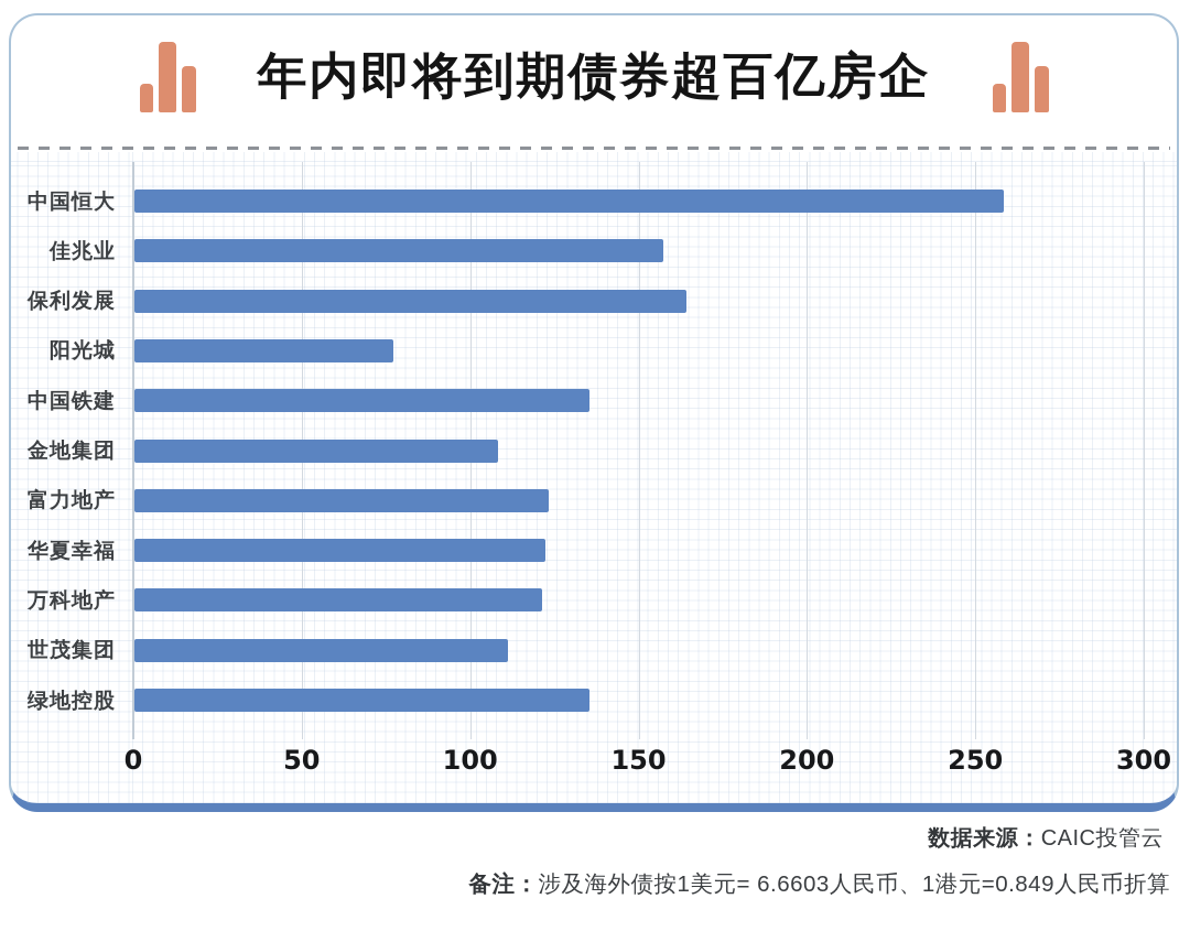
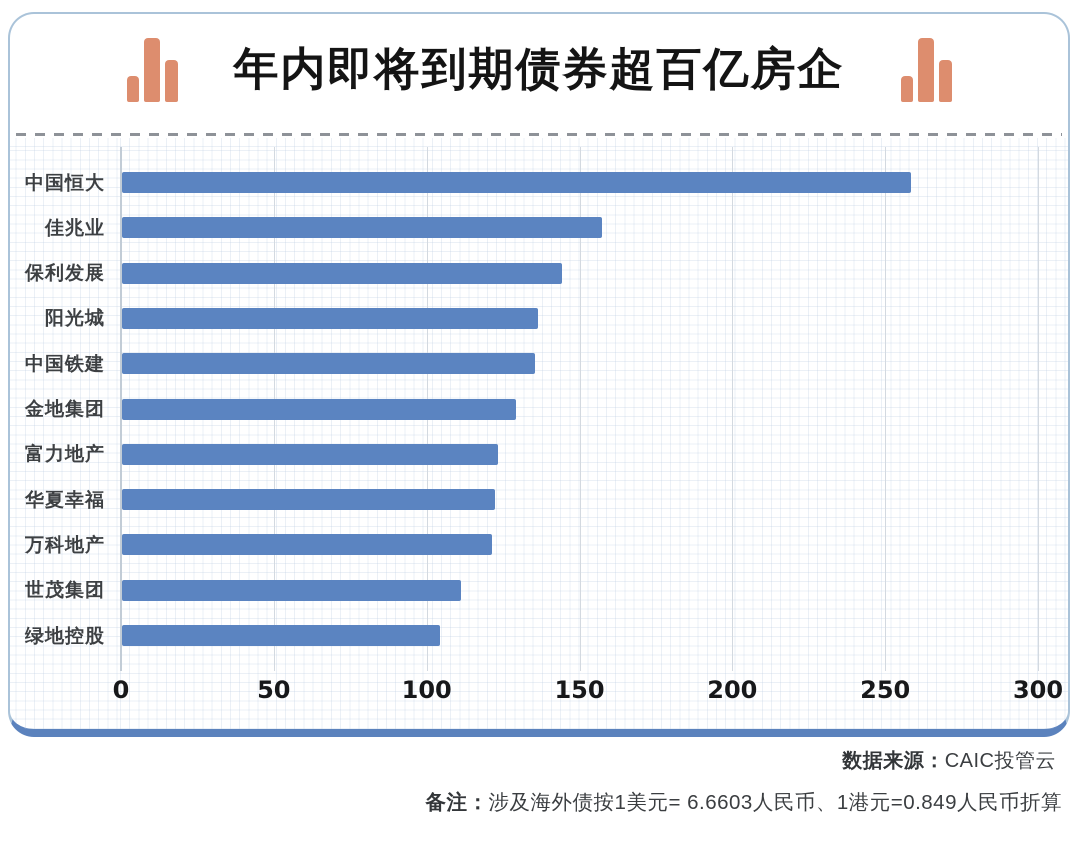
保利发展: 164 -> 144
阳光城: 77 -> 136
金地集团: 108 -> 129
绿地控股: 135 -> 104
